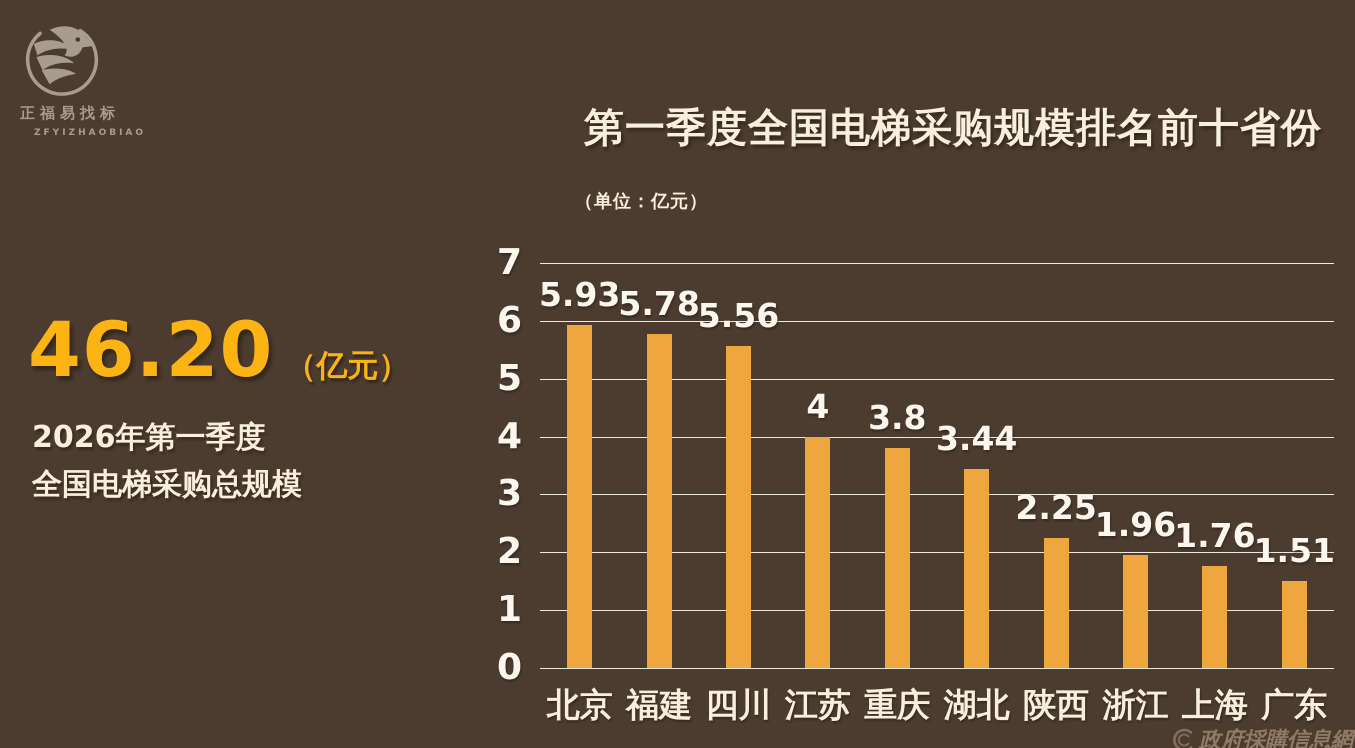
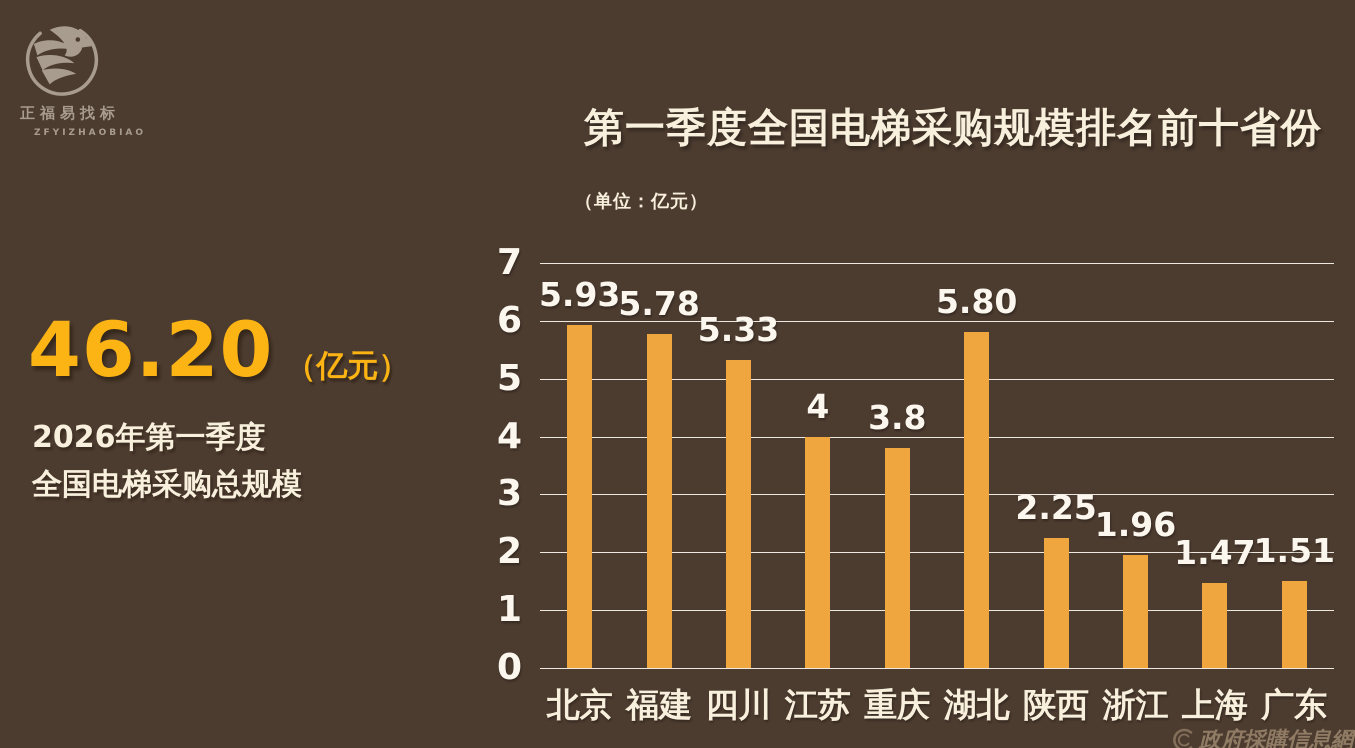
四川: 5.56 -> 5.33
湖北: 3.44 -> 5.80
上海: 1.76 -> 1.47
